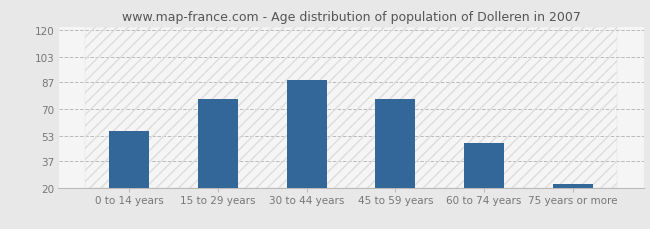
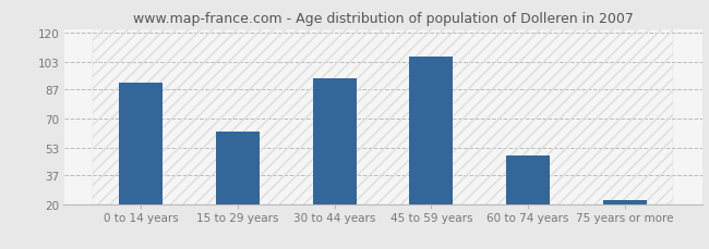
0 to 14 years: 56 -> 91
15 to 29 years: 76 -> 62
30 to 44 years: 88 -> 93
45 to 59 years: 76 -> 106
